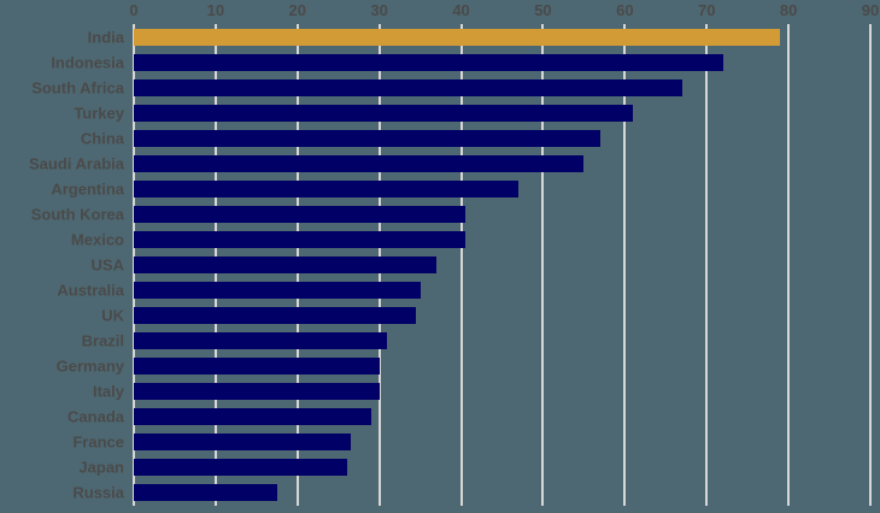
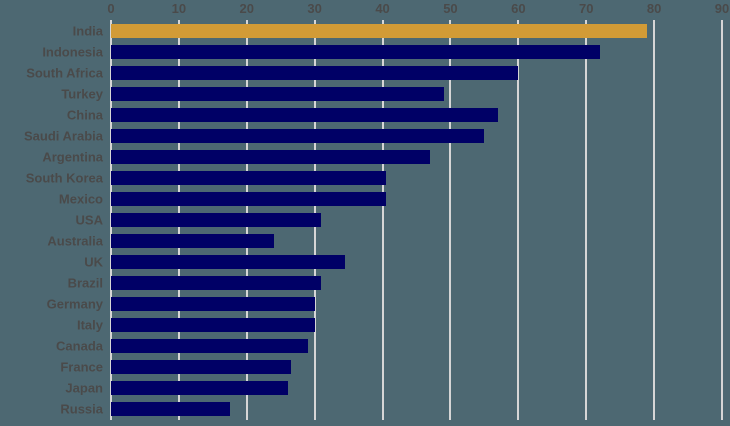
South Africa: 67 -> 60
Turkey: 61 -> 49
USA: 37 -> 31
Australia: 35 -> 24
